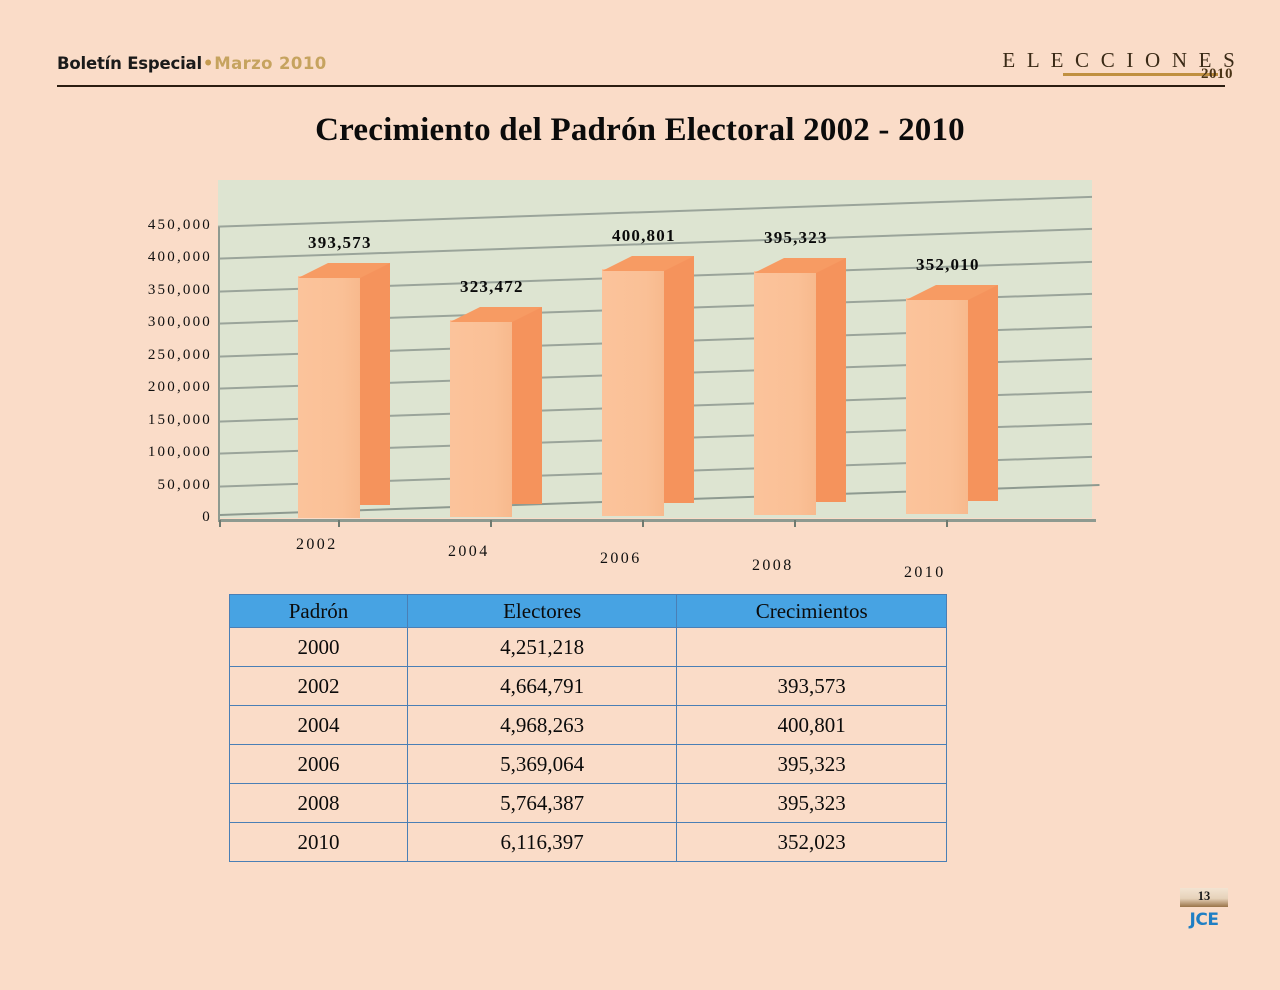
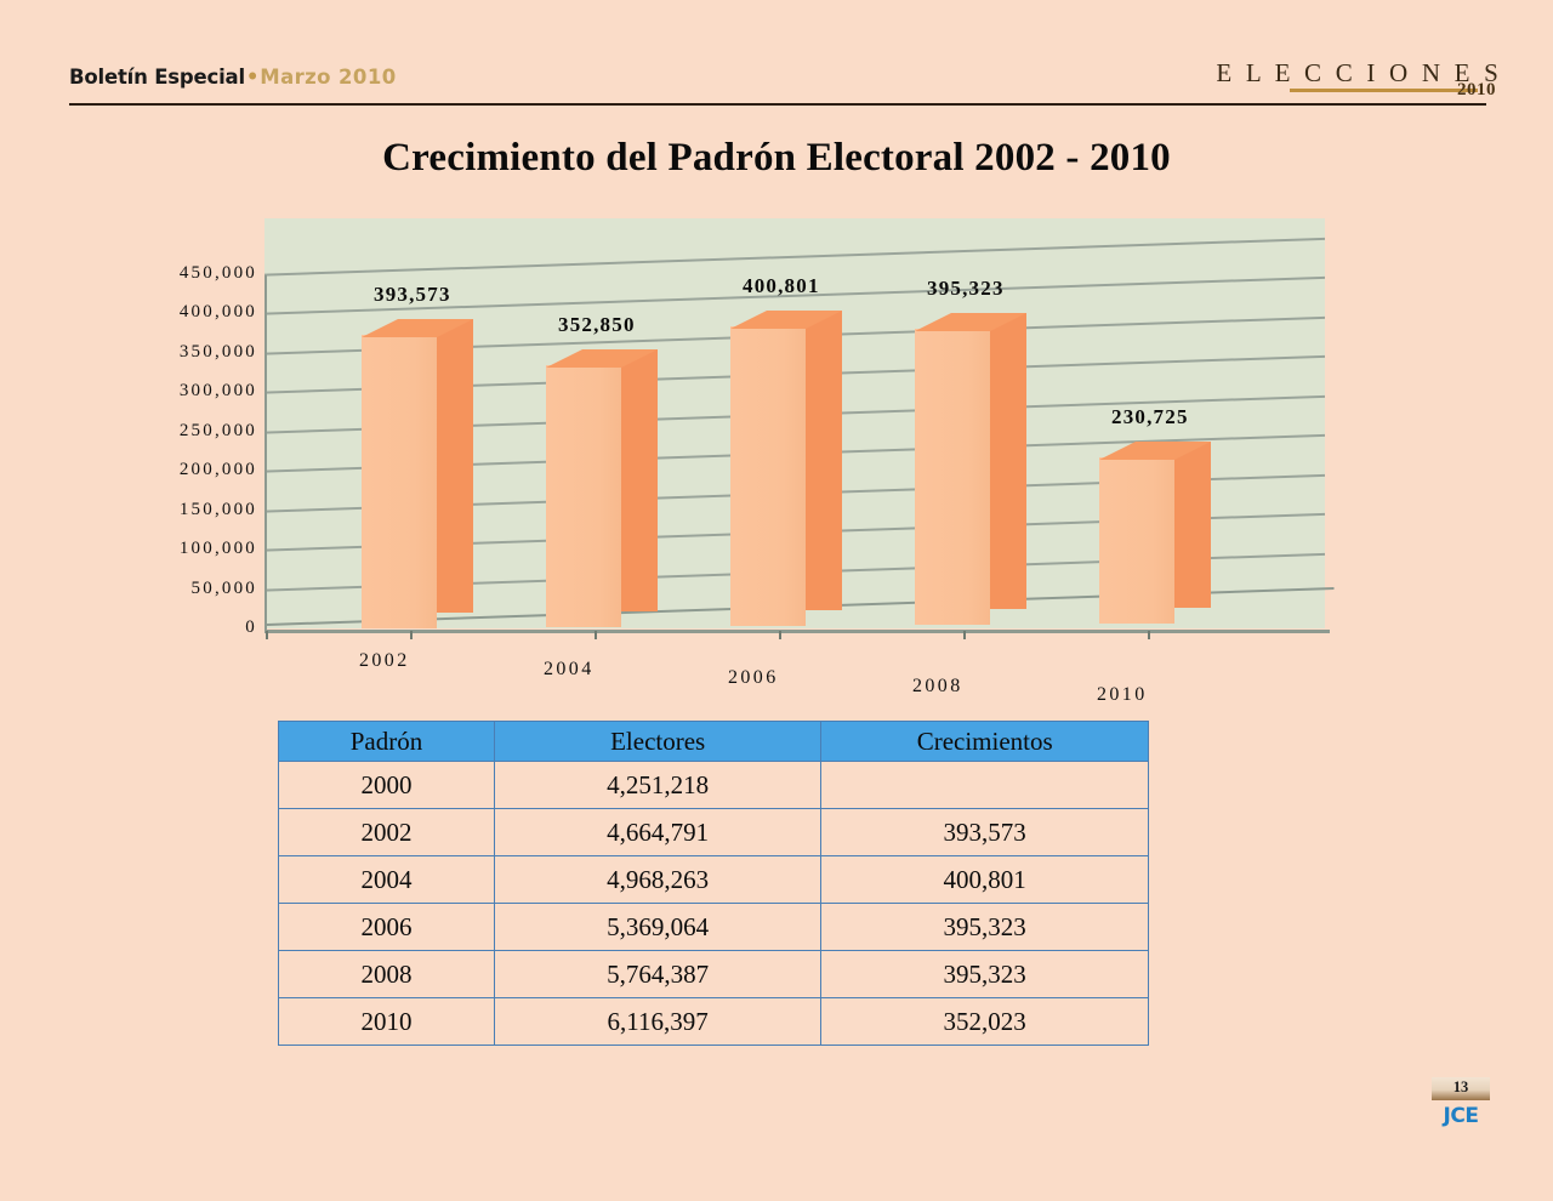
2004: 323,472 -> 352,850
2010: 352,010 -> 230,725
